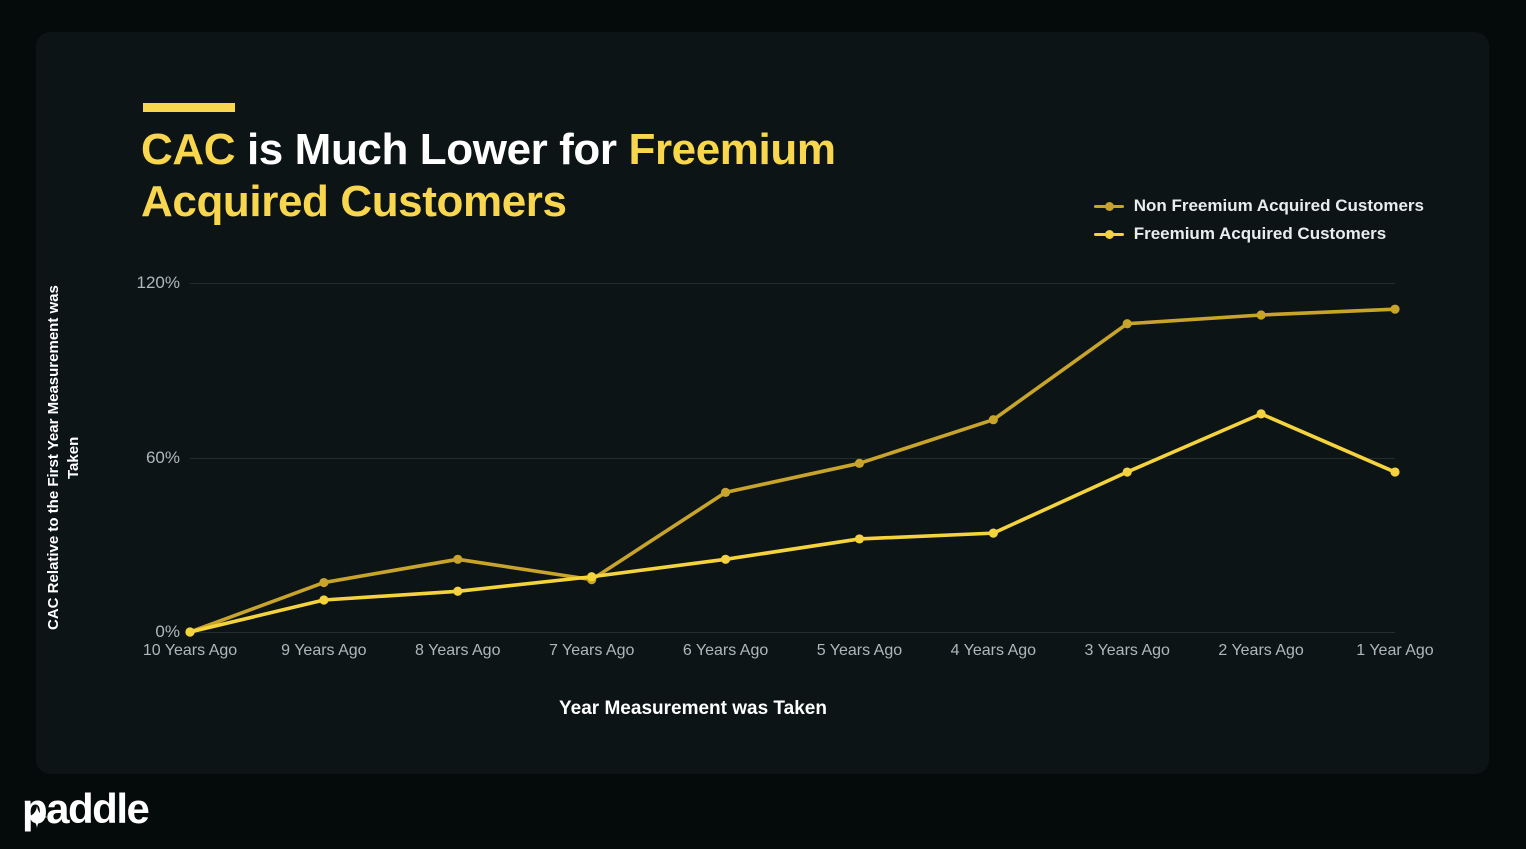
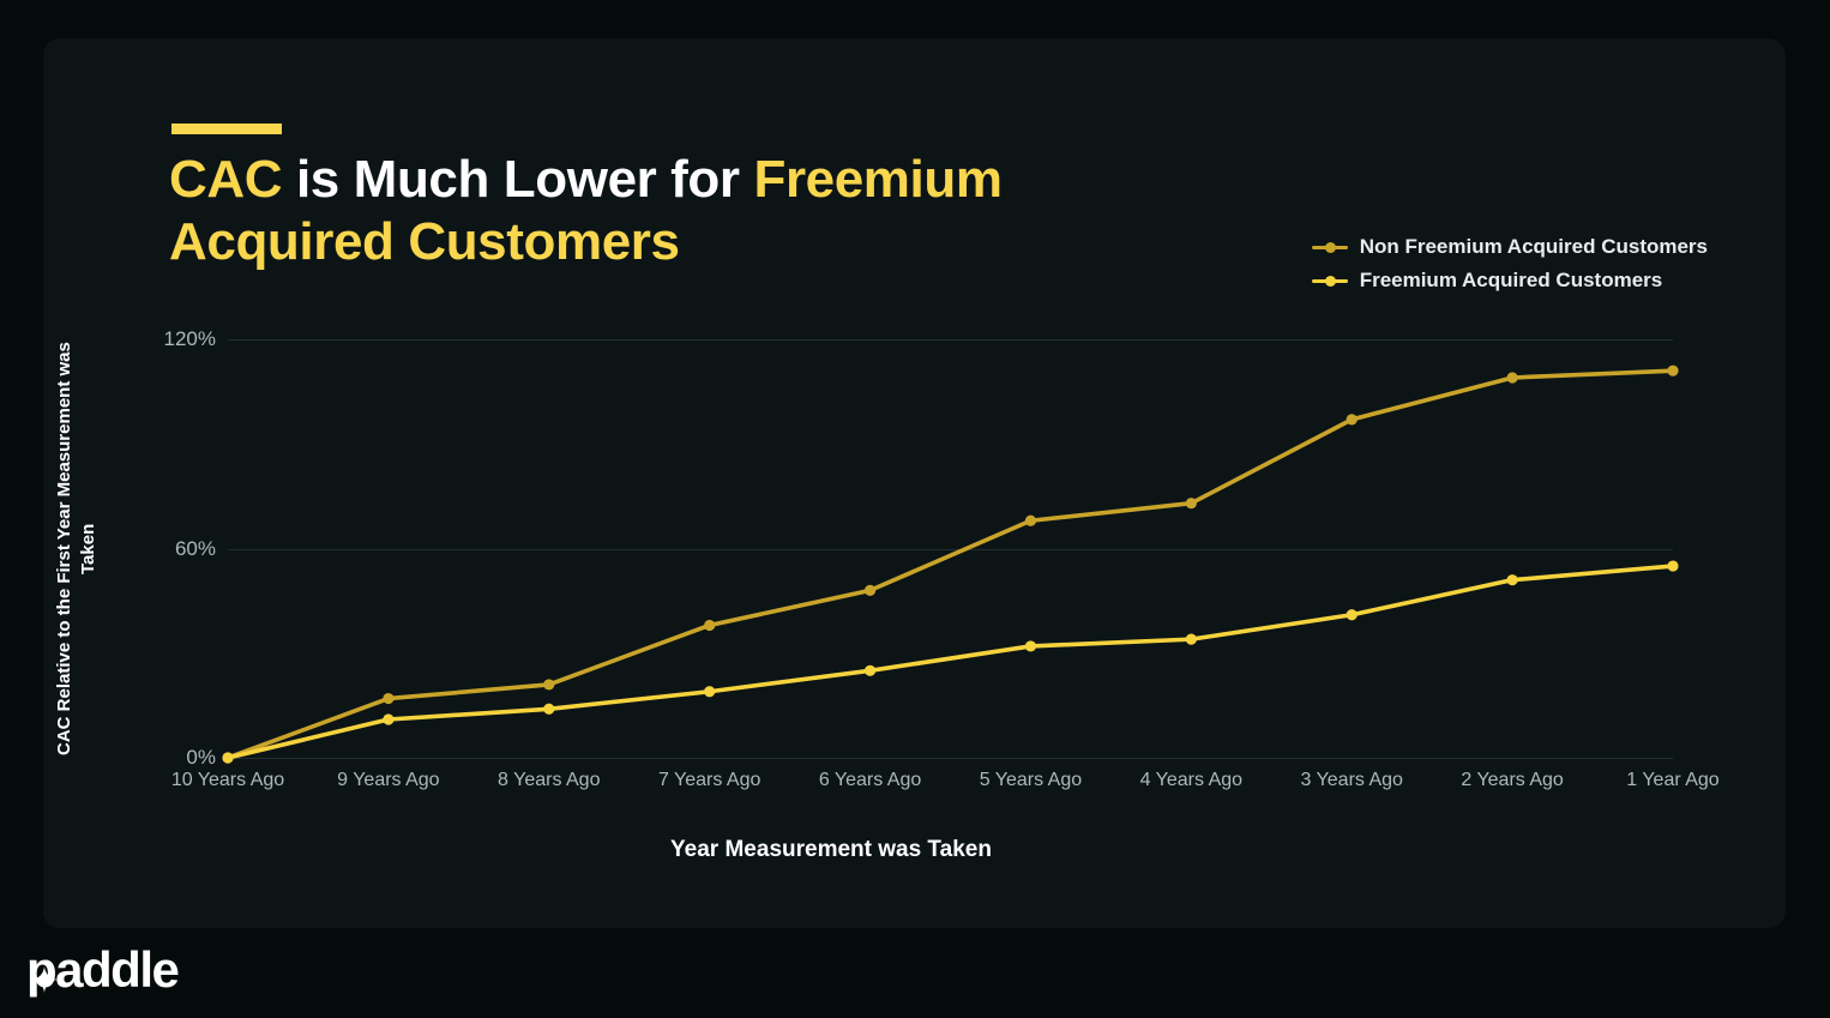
Non Freemium Acquired Customers/8 Years Ago: 25% -> 21%
Non Freemium Acquired Customers/7 Years Ago: 18% -> 38%
Non Freemium Acquired Customers/5 Years Ago: 58% -> 68%
Non Freemium Acquired Customers/3 Years Ago: 106% -> 97%
Freemium Acquired Customers/3 Years Ago: 55% -> 41%
Freemium Acquired Customers/2 Years Ago: 75% -> 51%
